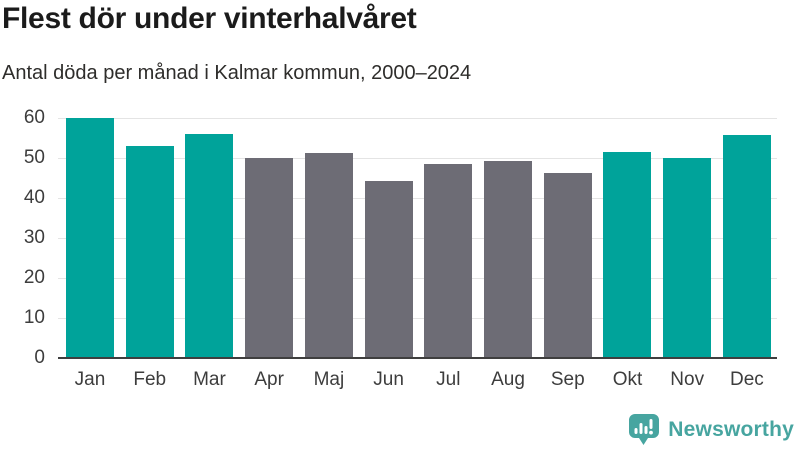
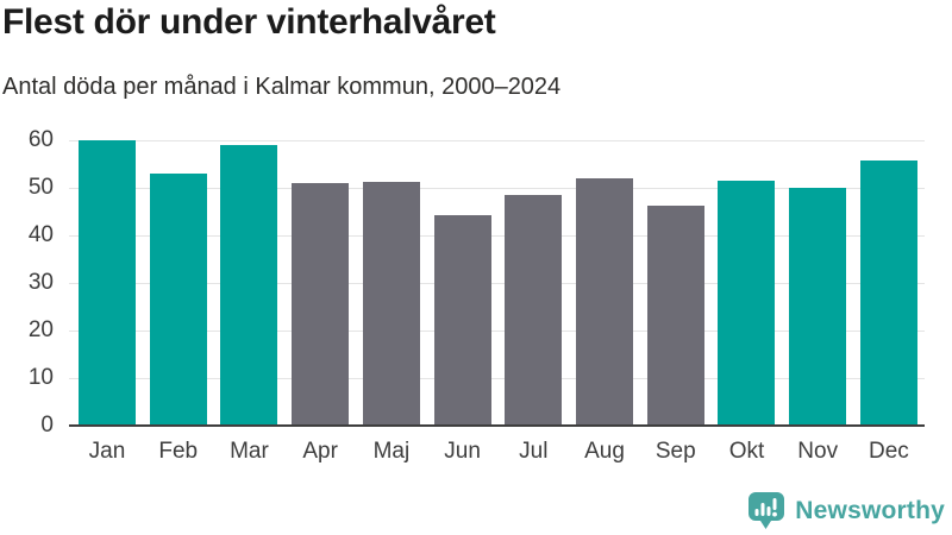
Mar: 56 -> 59
Apr: 50 -> 51
Aug: 49 -> 52
